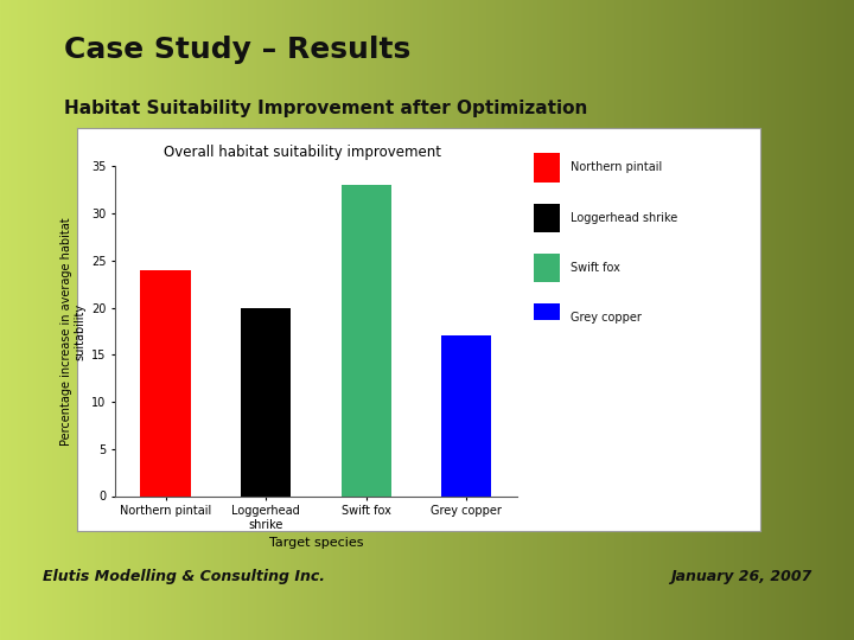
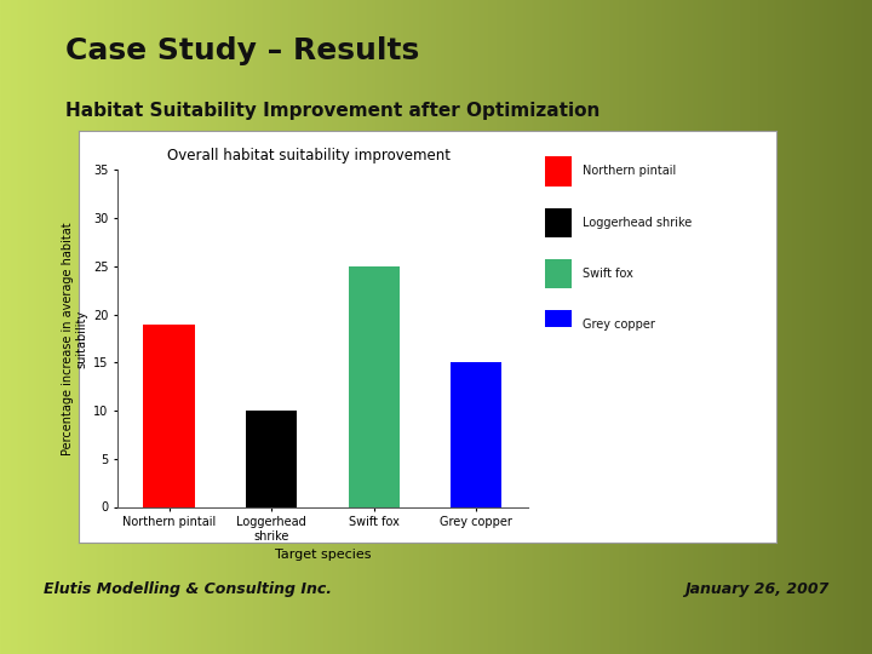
Northern pintail: 24 -> 19
Loggerhead shrike: 20 -> 10
Swift fox: 33 -> 25
Grey copper: 17 -> 15
